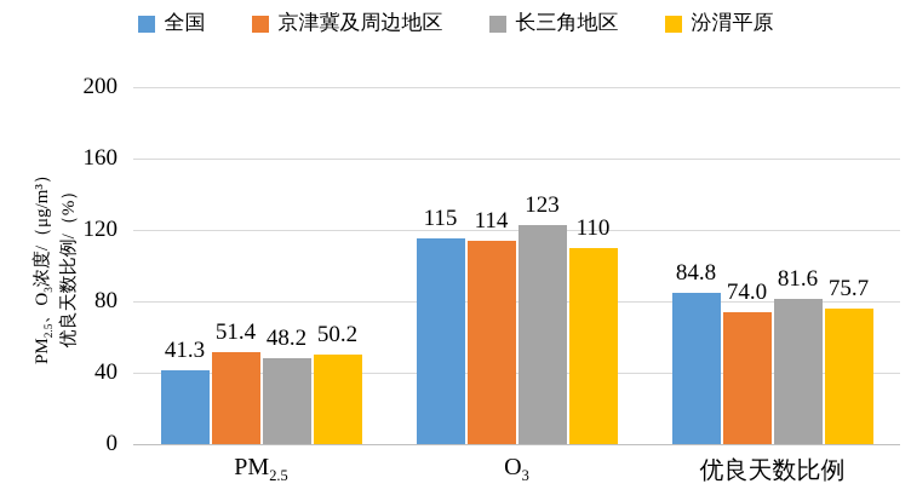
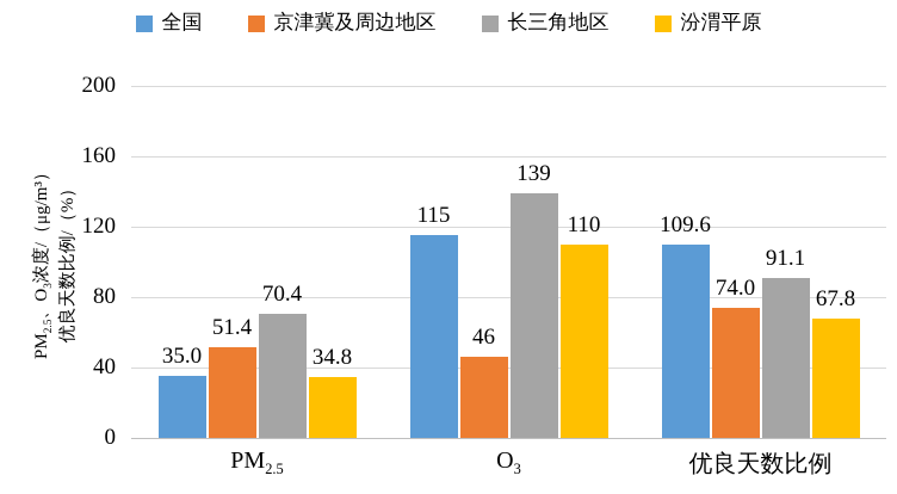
全国/PM2.5: 41.3 -> 35.0
长三角地区/PM2.5: 48.2 -> 70.4
汾渭平原/PM2.5: 50.2 -> 34.8
京津冀及周边地区/O3: 114 -> 46
长三角地区/O3: 123 -> 139
全国/优良天数比例: 84.8 -> 109.6
长三角地区/优良天数比例: 81.6 -> 91.1
汾渭平原/优良天数比例: 75.7 -> 67.8
